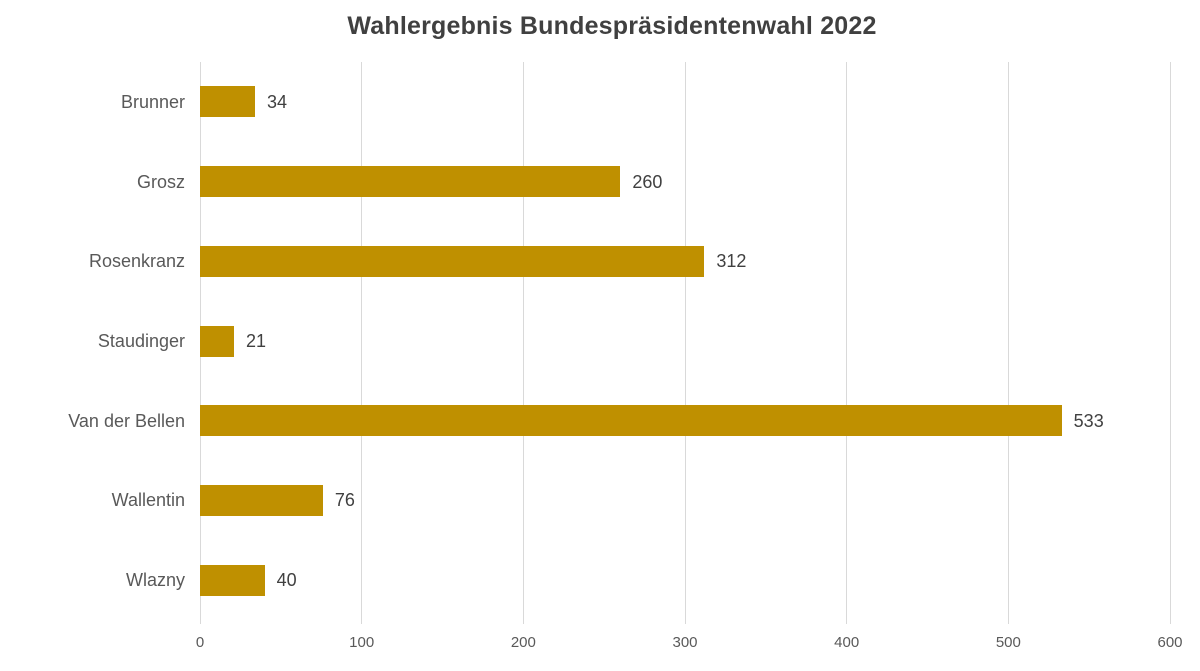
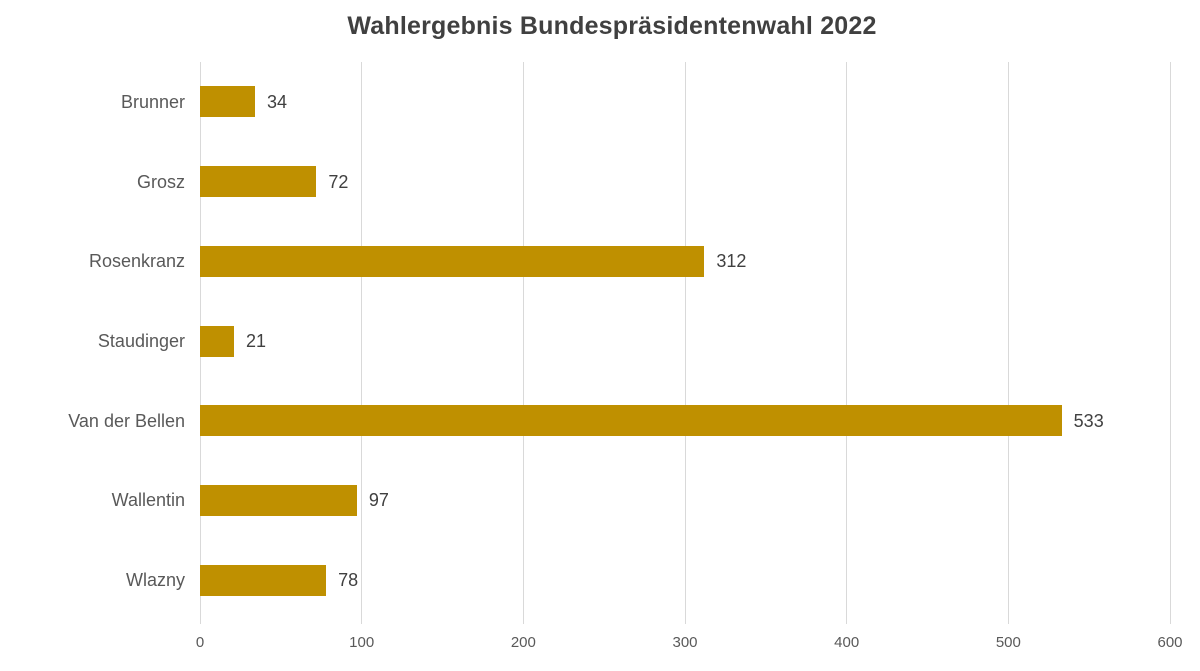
Grosz: 260 -> 72
Wallentin: 76 -> 97
Wlazny: 40 -> 78
